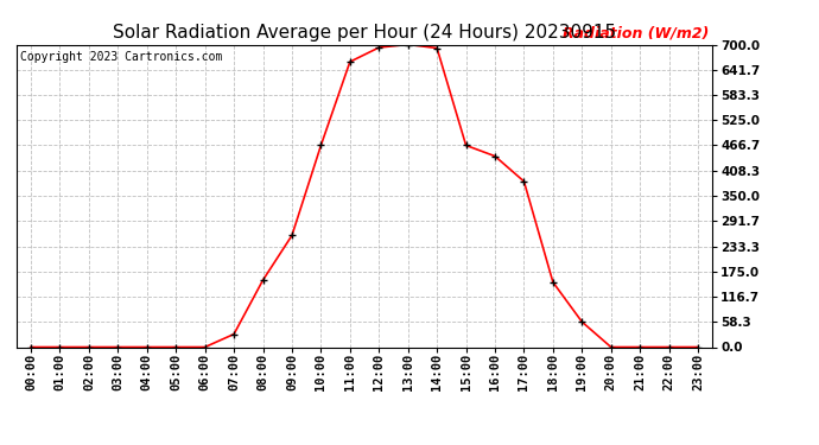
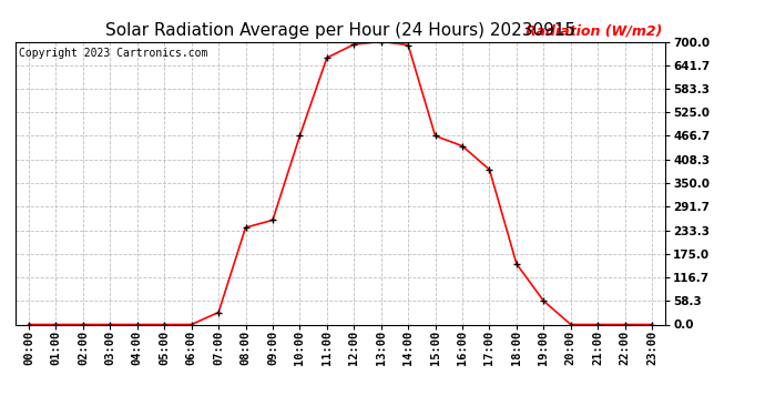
08:00: 155 -> 240
